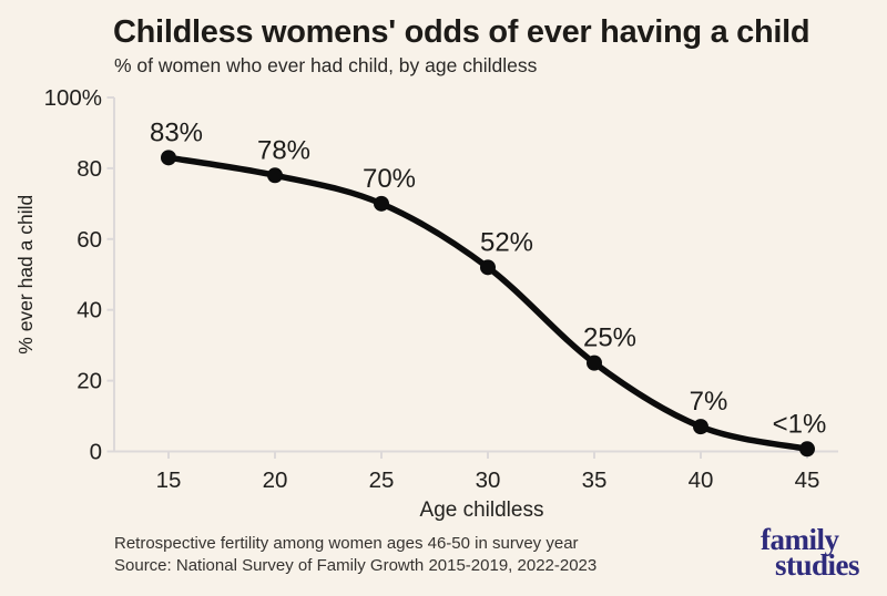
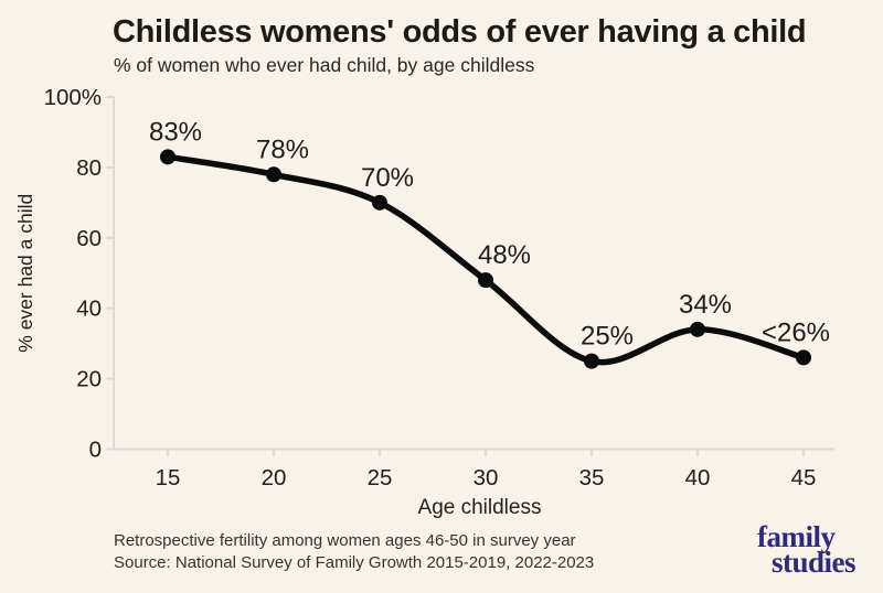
30: 52% -> 48%
40: 7% -> 34%
45: 1 -> 26
